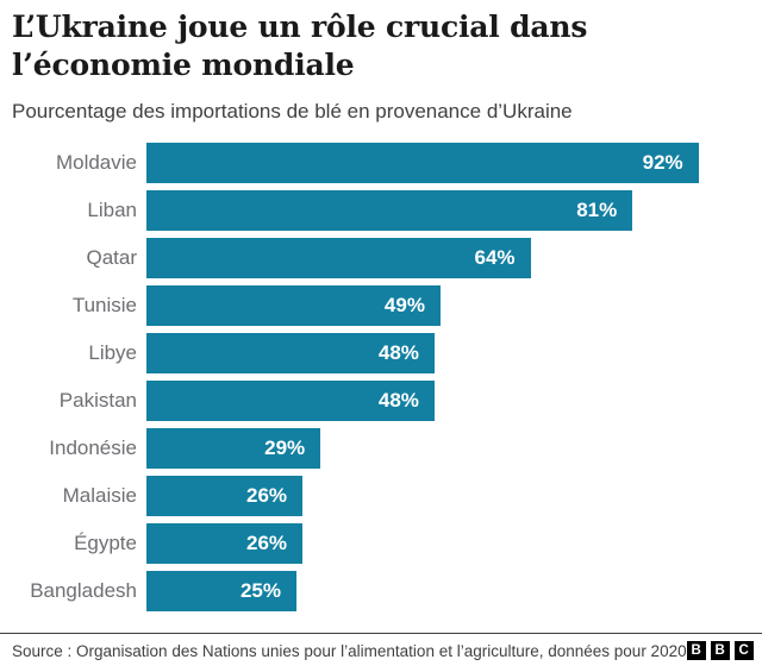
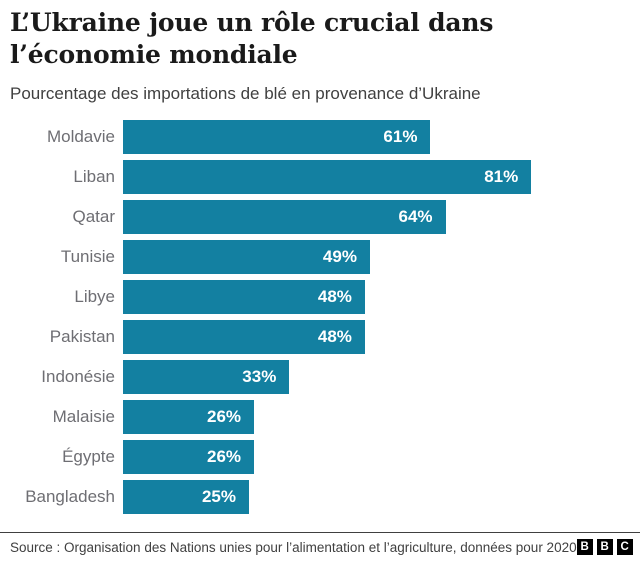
Moldavie: 92% -> 61%
Indonésie: 29% -> 33%
